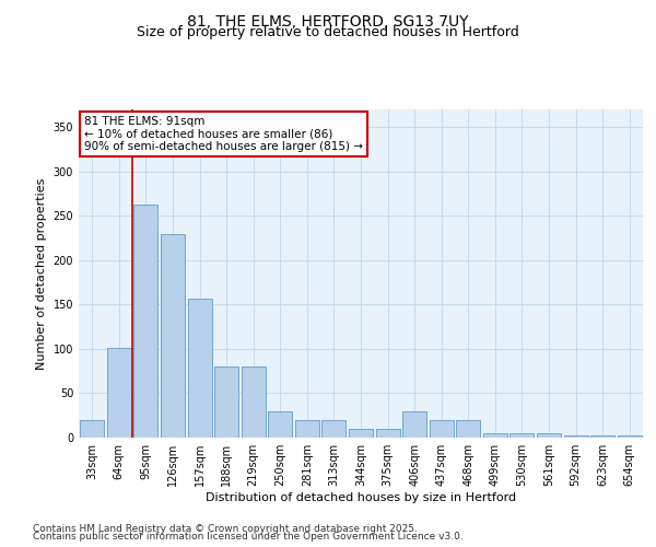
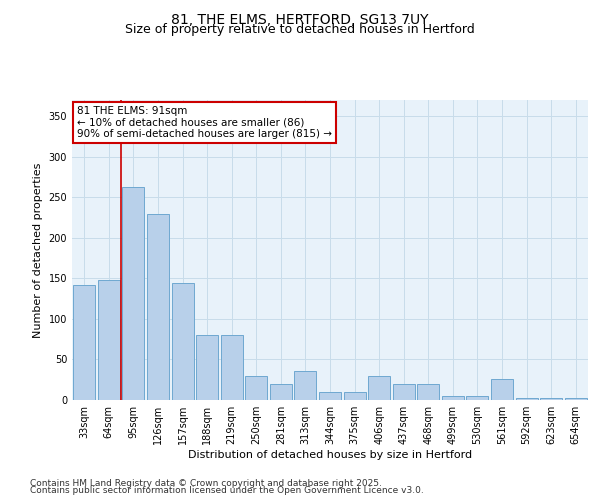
33sqm: 20 -> 142
64sqm: 101 -> 148
157sqm: 157 -> 144
313sqm: 20 -> 36
561sqm: 5 -> 26
